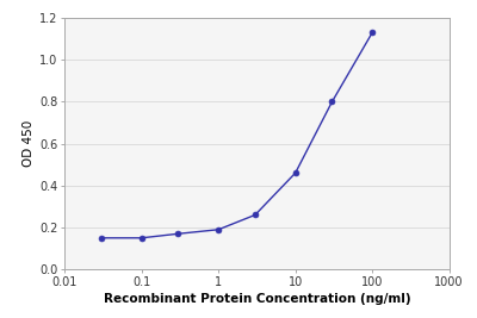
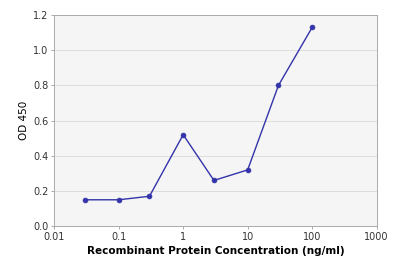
1: 0.19 -> 0.52
10: 0.46 -> 0.32
